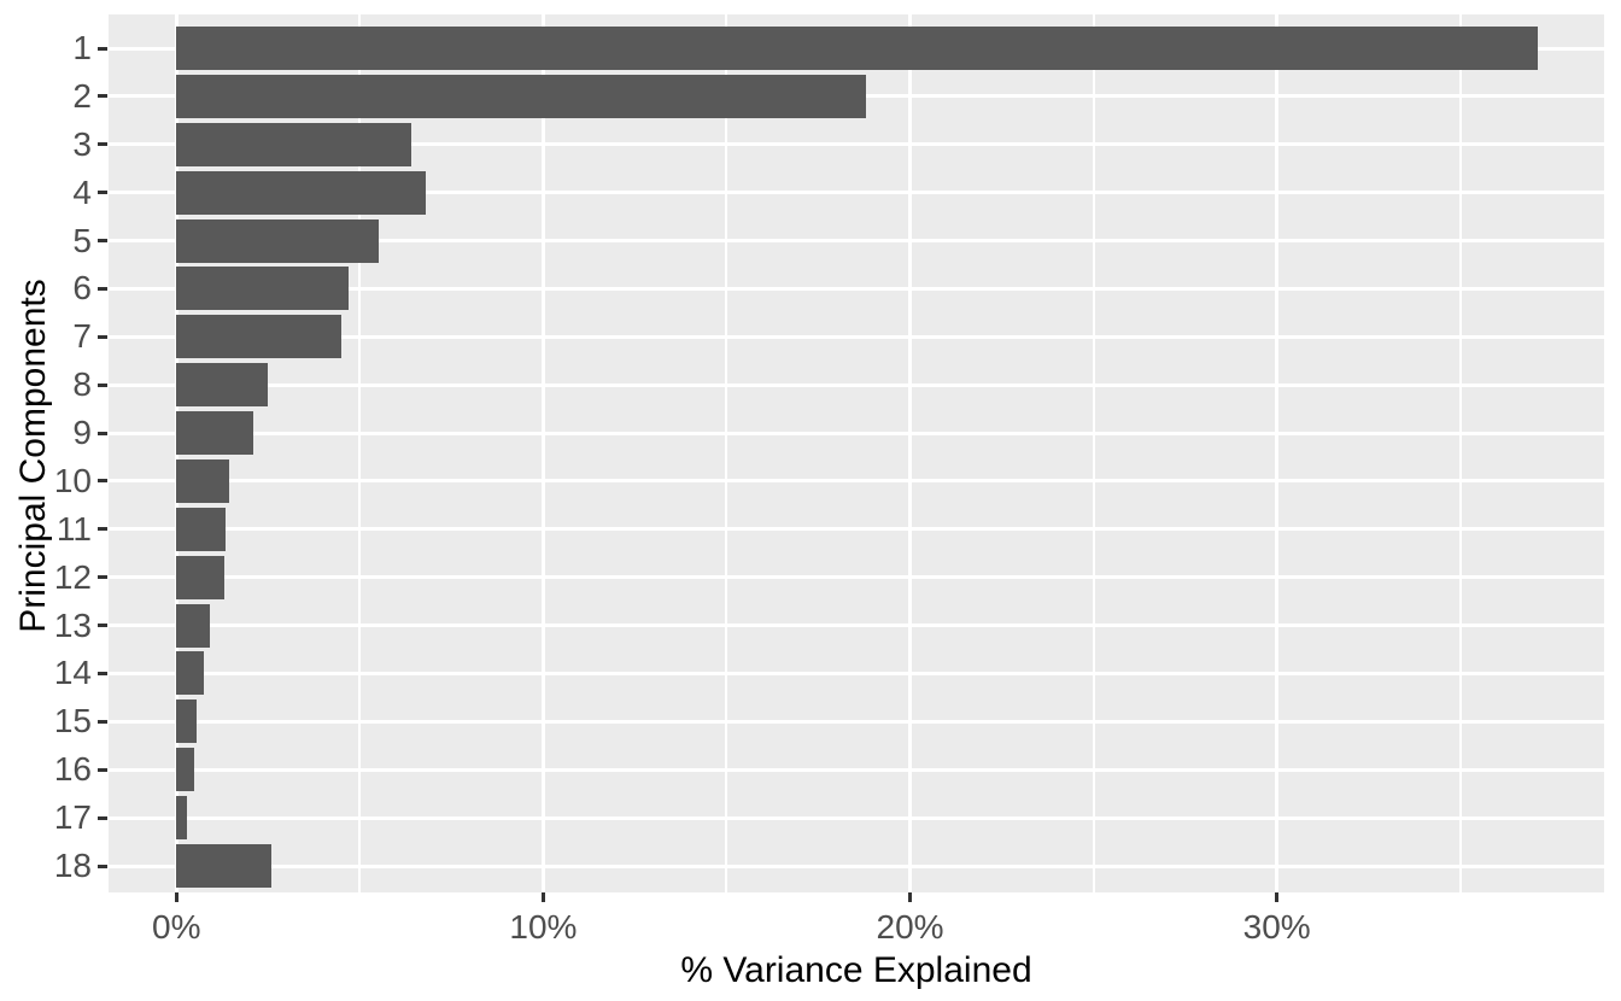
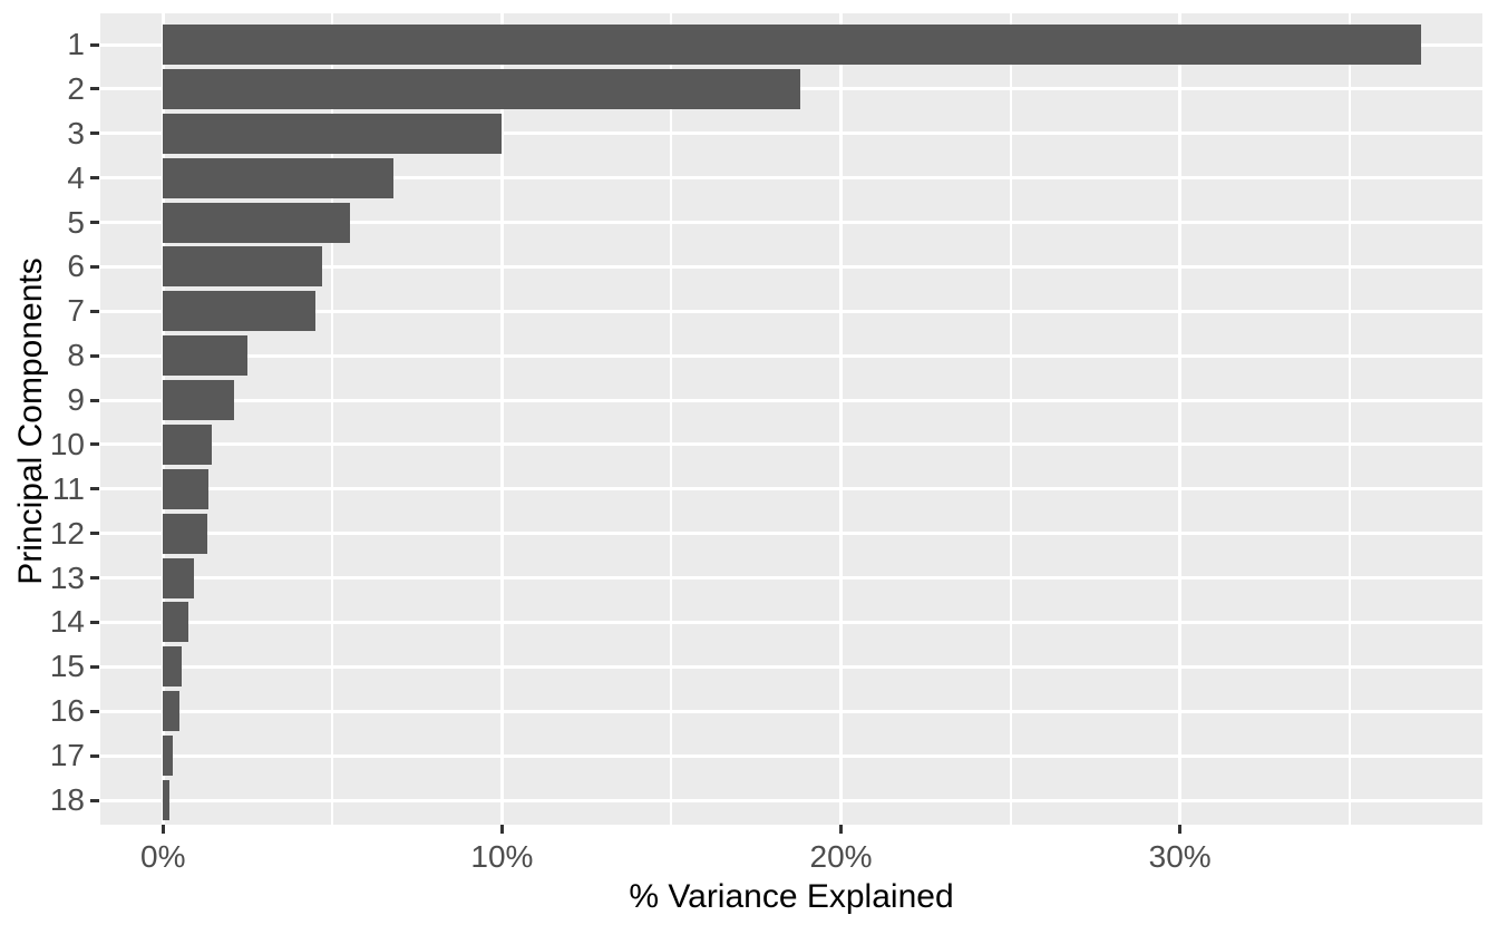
3: 6.4% -> 10.0%
18: 2.6% -> 0.2%
